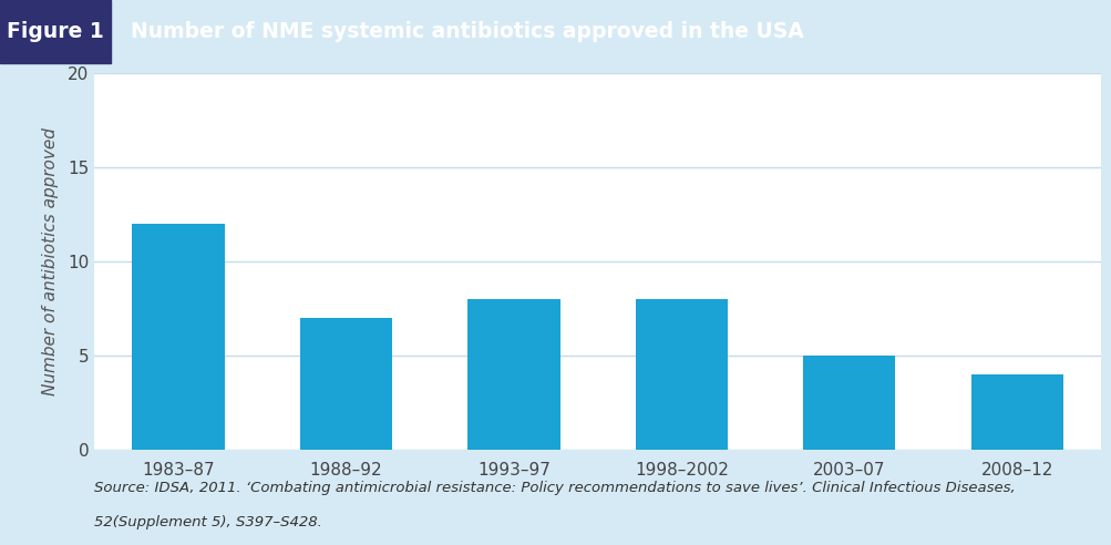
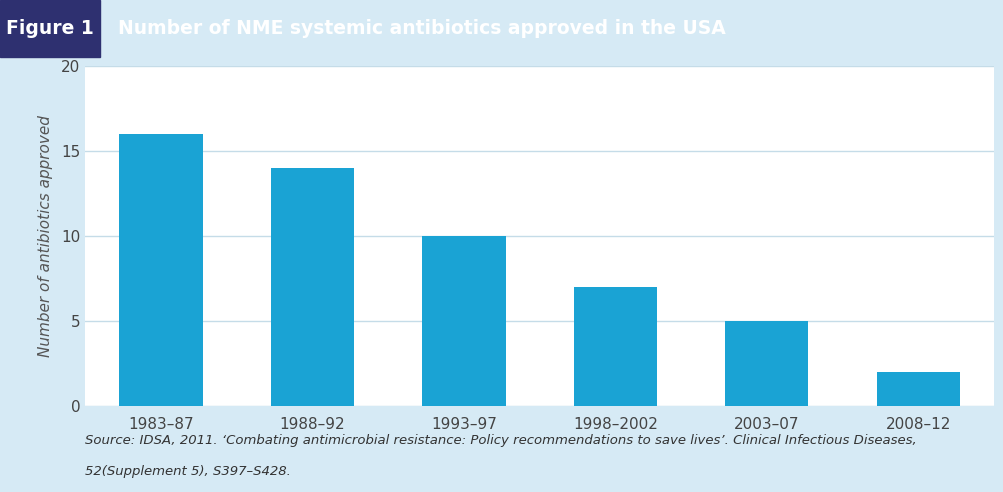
1983–87: 12 -> 16
1988–92: 7 -> 14
1993–97: 8 -> 10
1998–2002: 8 -> 7
2008–12: 4 -> 2
